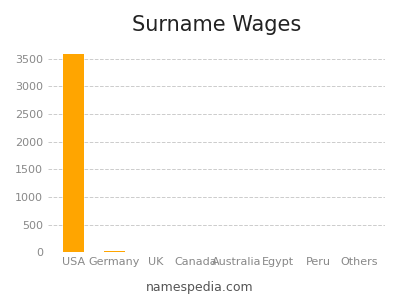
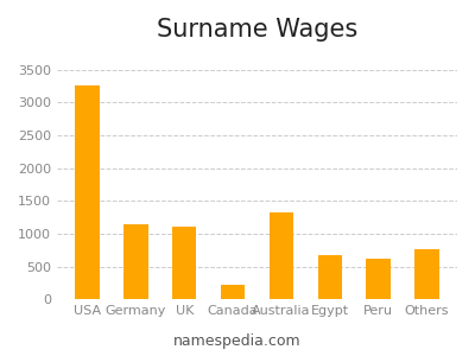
USA: 3590 -> 3260
Germany: 10 -> 1140
UK: 10 -> 1100
Canada: 0 -> 220
Australia: 0 -> 1320
Egypt: 0 -> 680
Peru: 0 -> 620
Others: 0 -> 760
